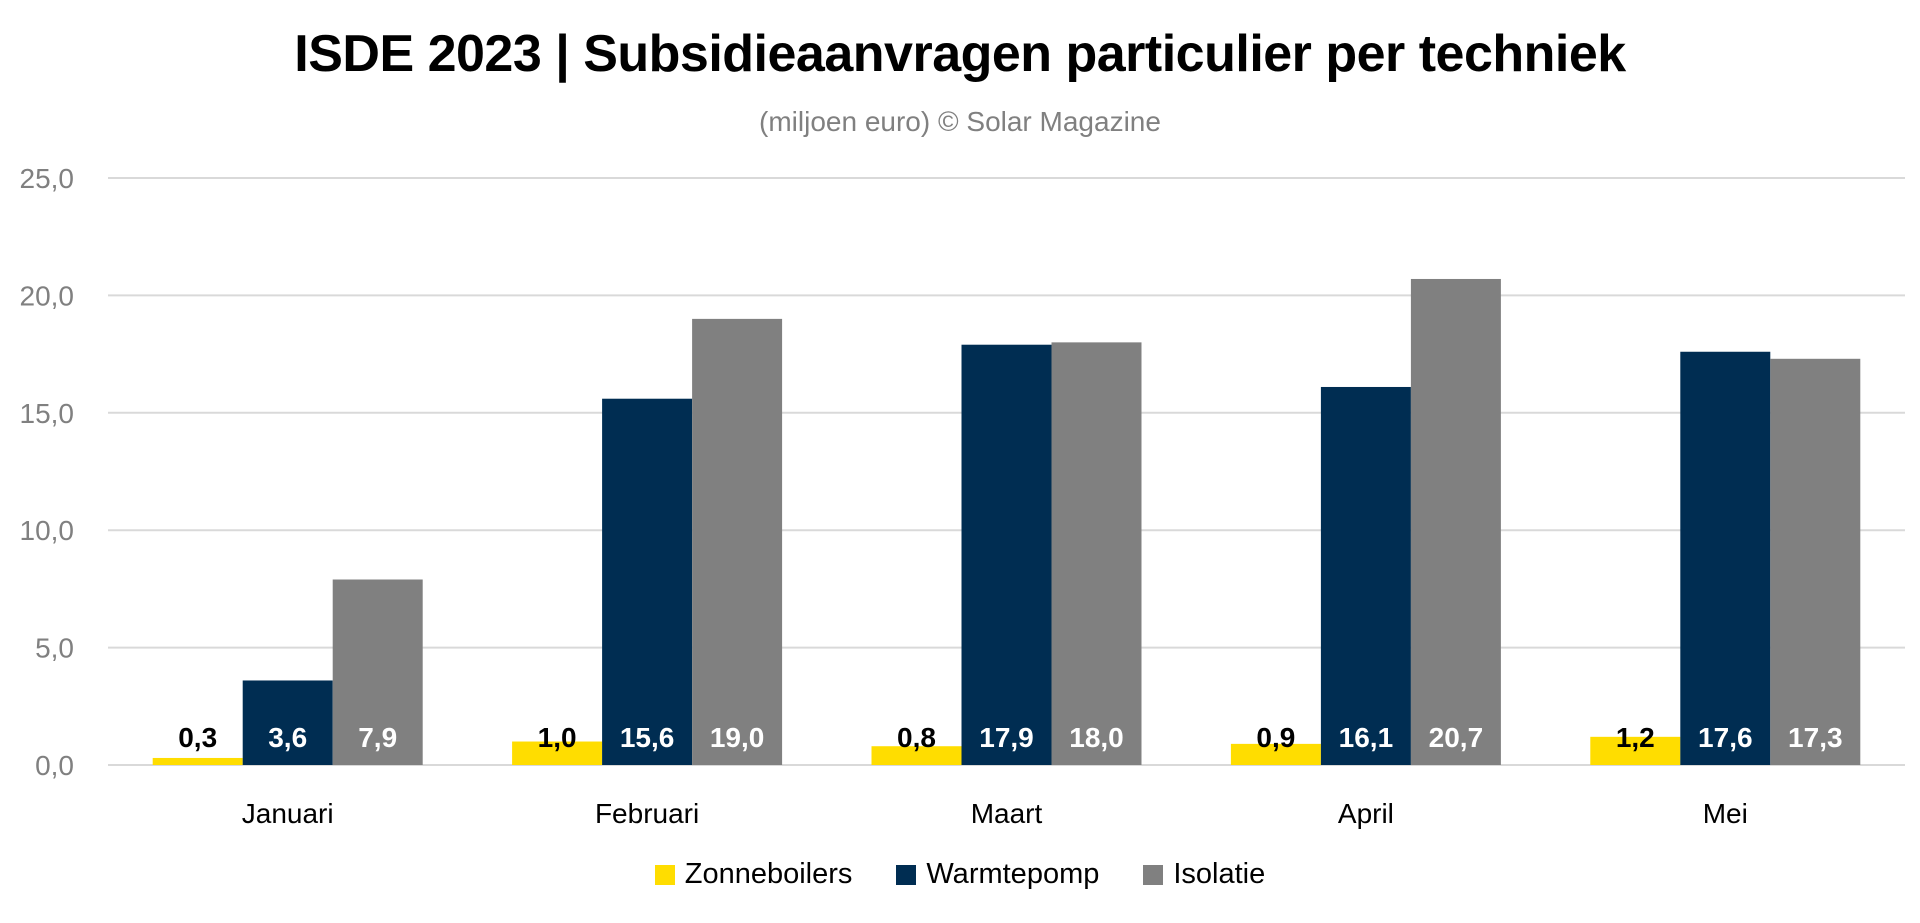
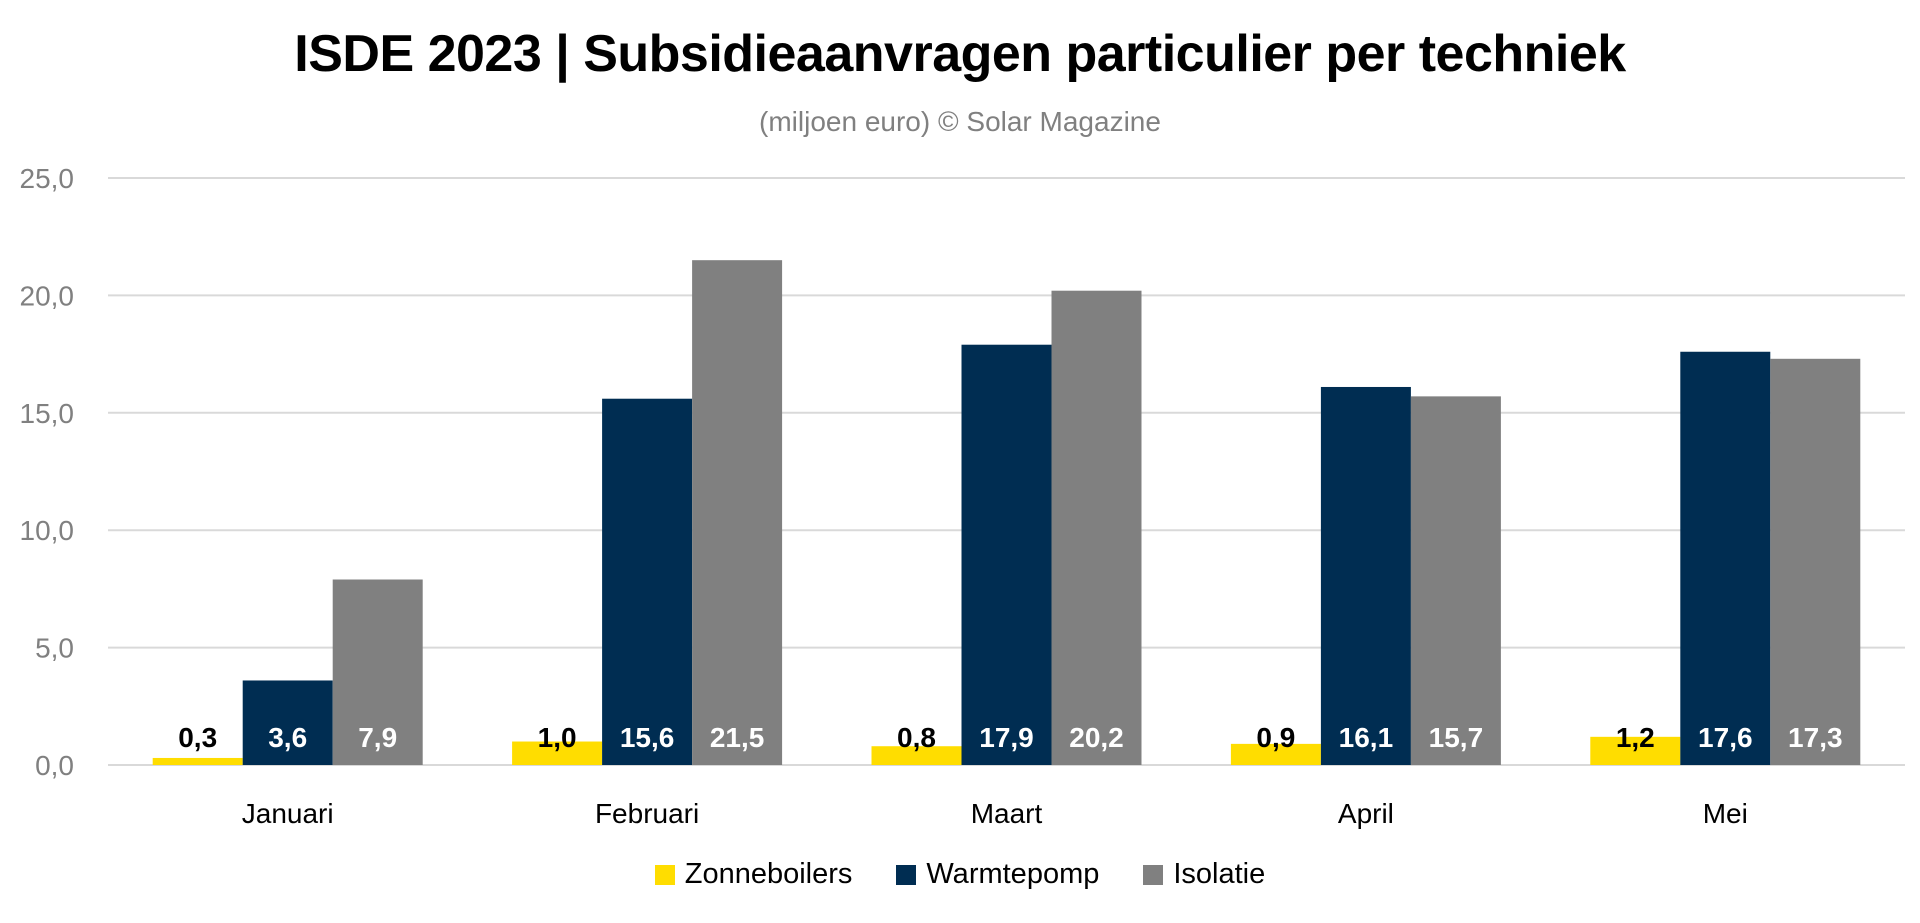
Isolatie/Februari: 19,0 -> 21,5
Isolatie/Maart: 18,0 -> 20,2
Isolatie/April: 20,7 -> 15,7
